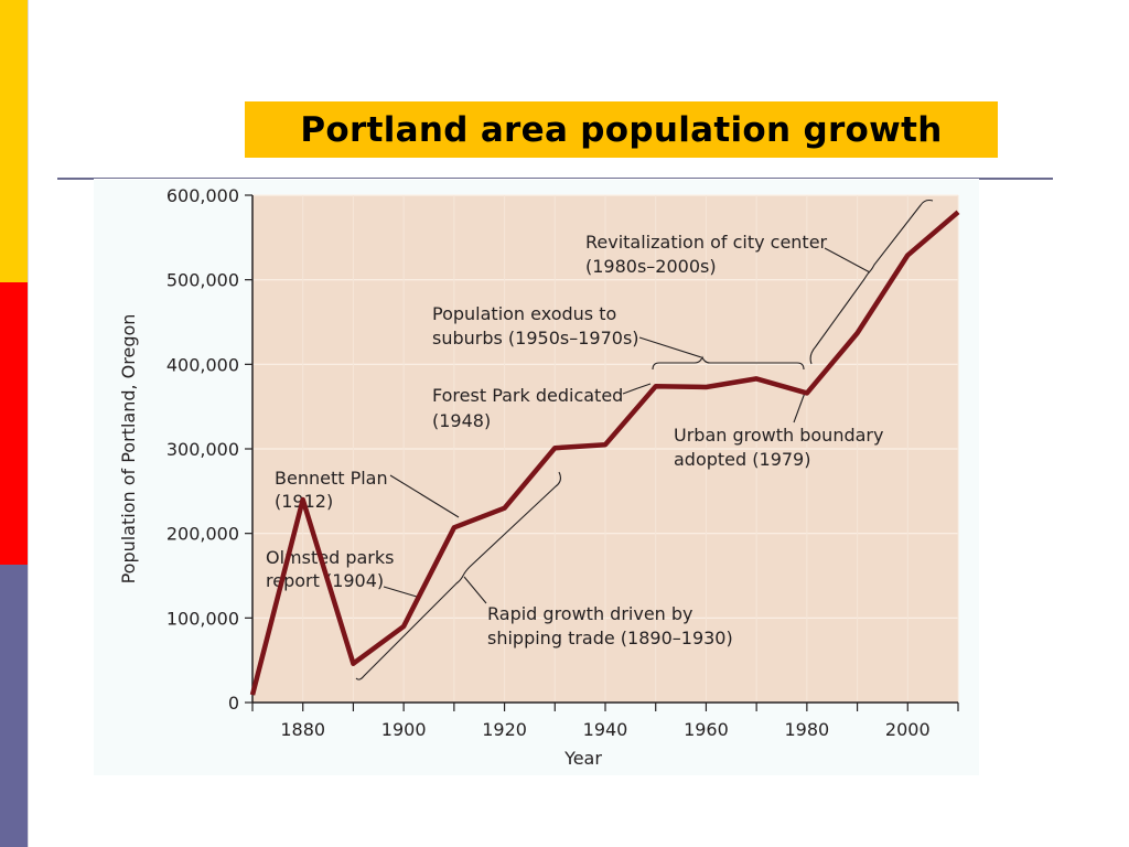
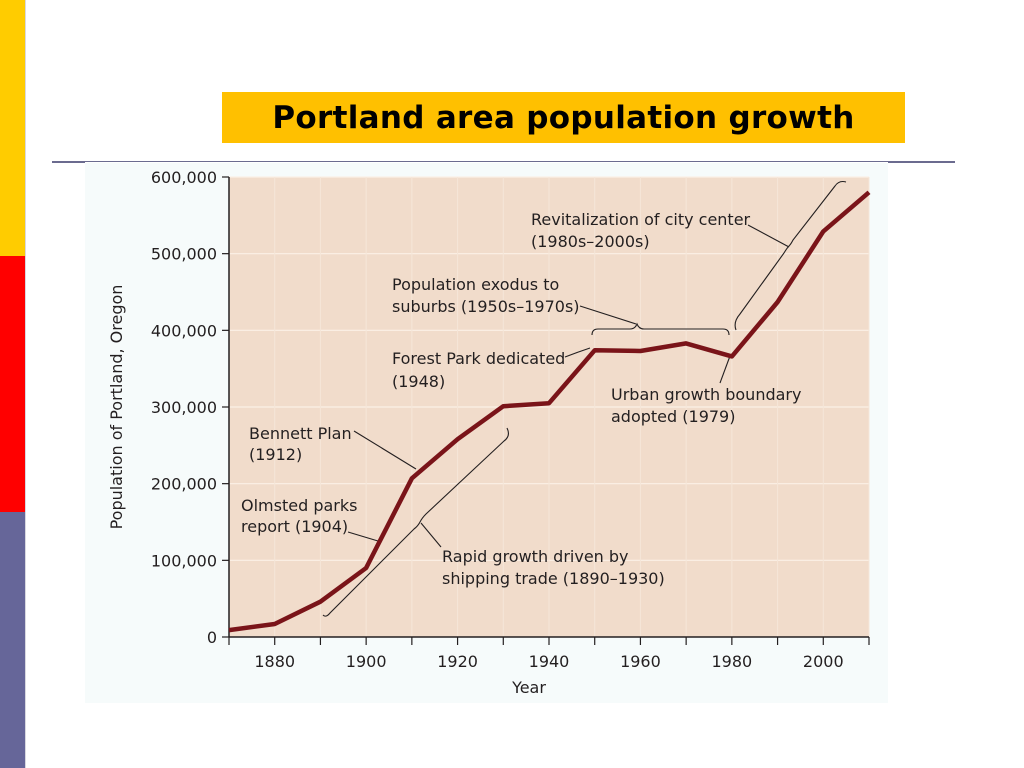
1880: 240000 -> 20000
1920: 230000 -> 260000
